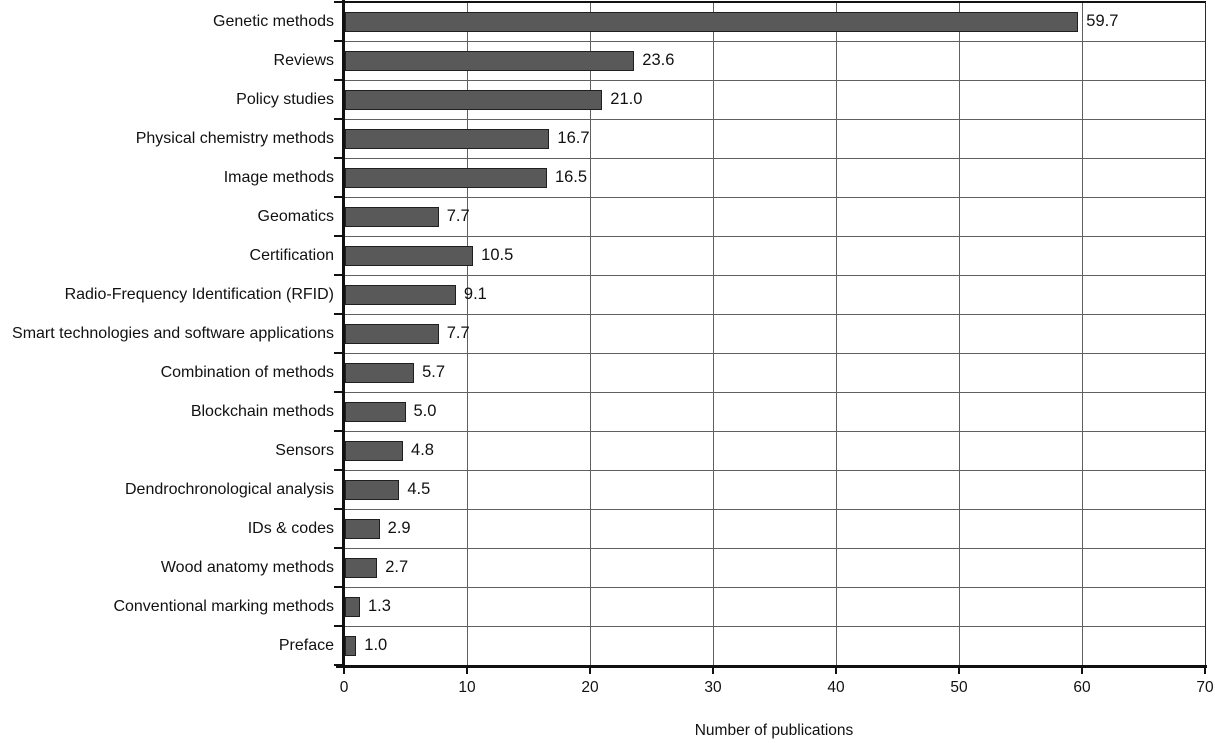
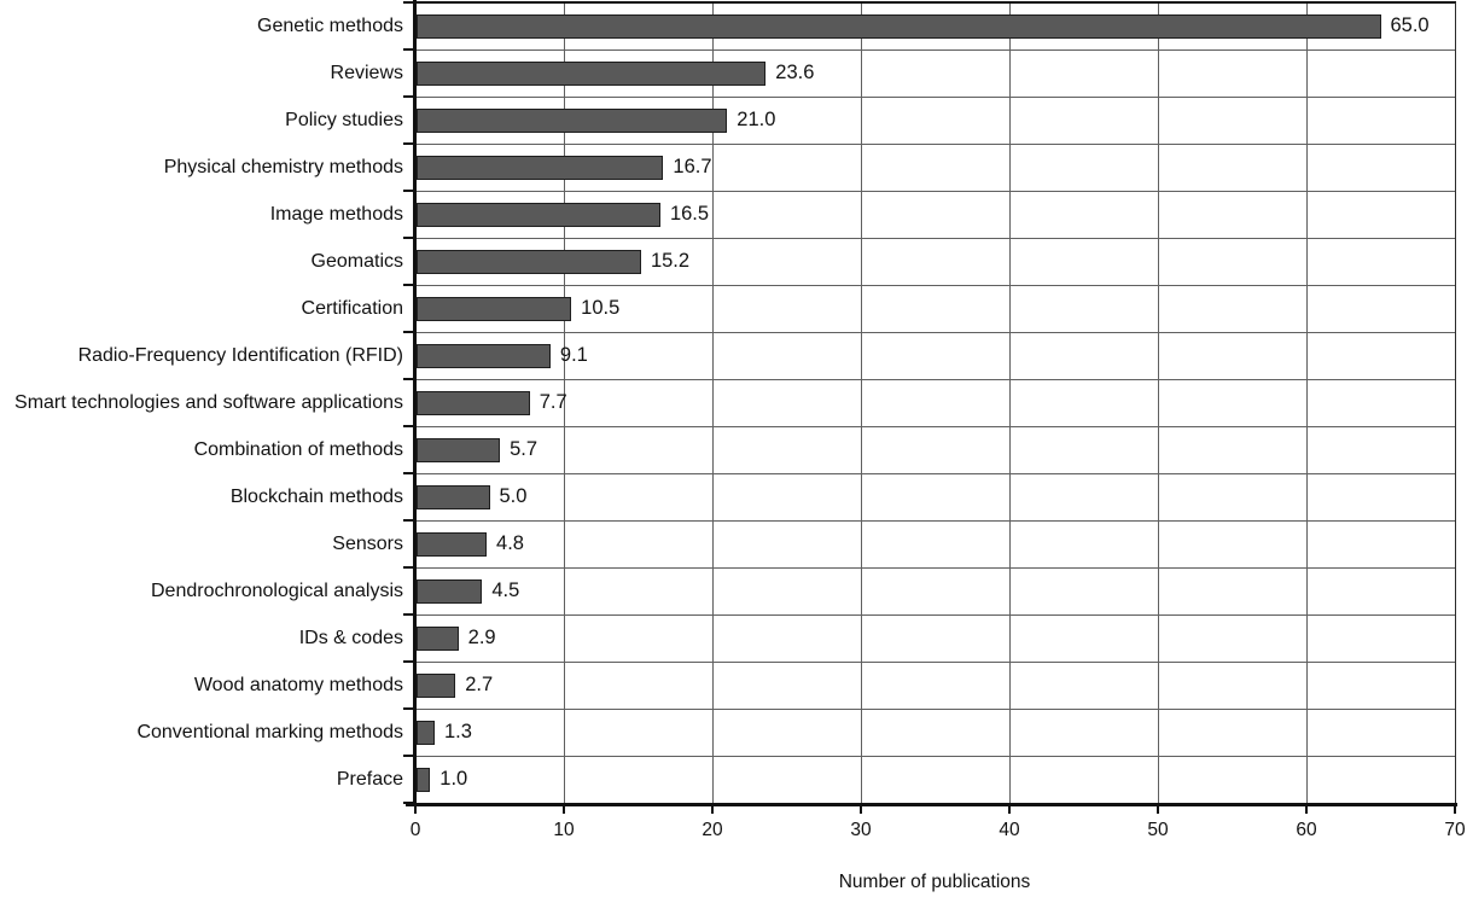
Genetic methods: 59.7 -> 65.0
Geomatics: 7.7 -> 15.2
